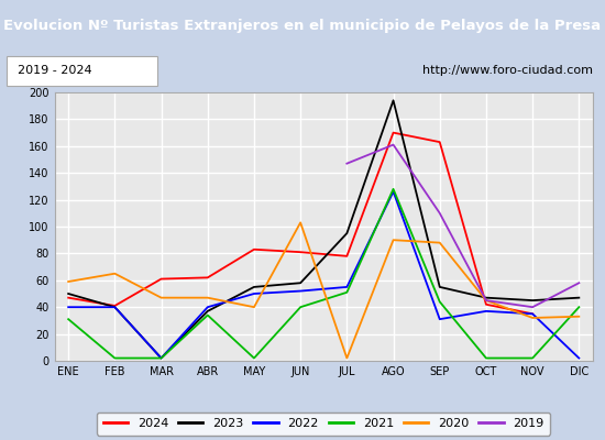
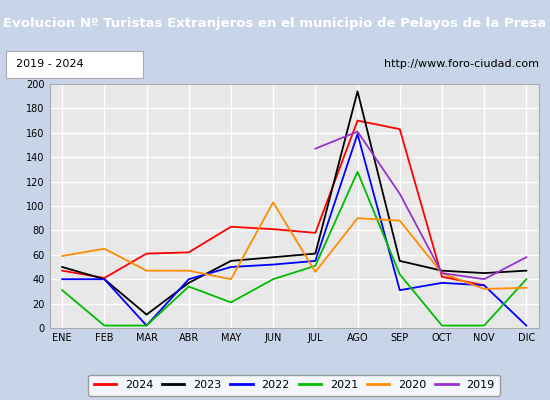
2023/MAR: 2 -> 11
2021/MAY: 2 -> 21
2023/JUL: 95 -> 61
2020/JUL: 2 -> 46
2022/AGO: 126 -> 159
